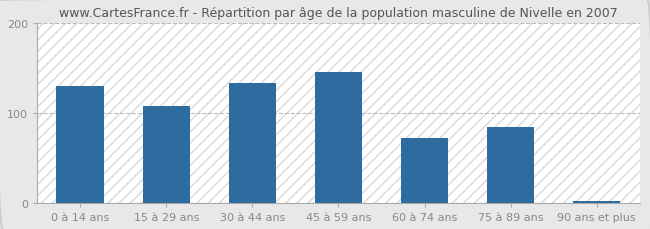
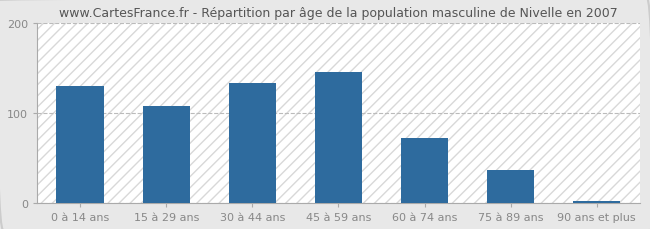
75 à 89 ans: 84 -> 37
